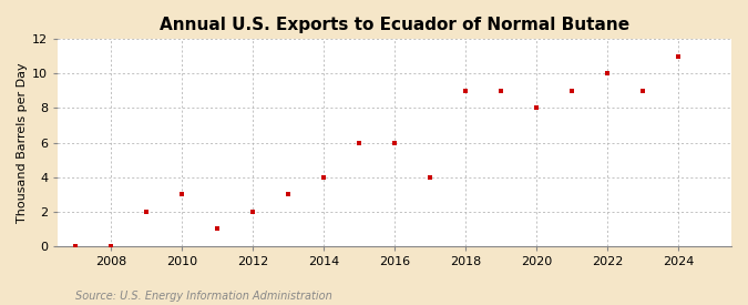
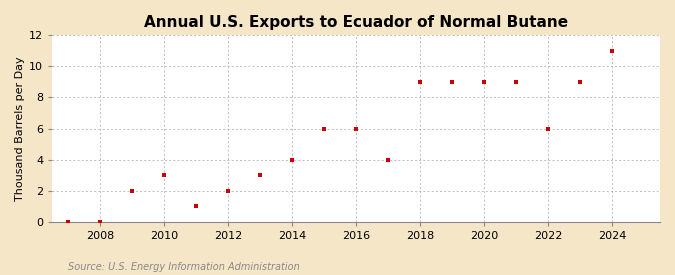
2020: 8 -> 9
2022: 10 -> 6
